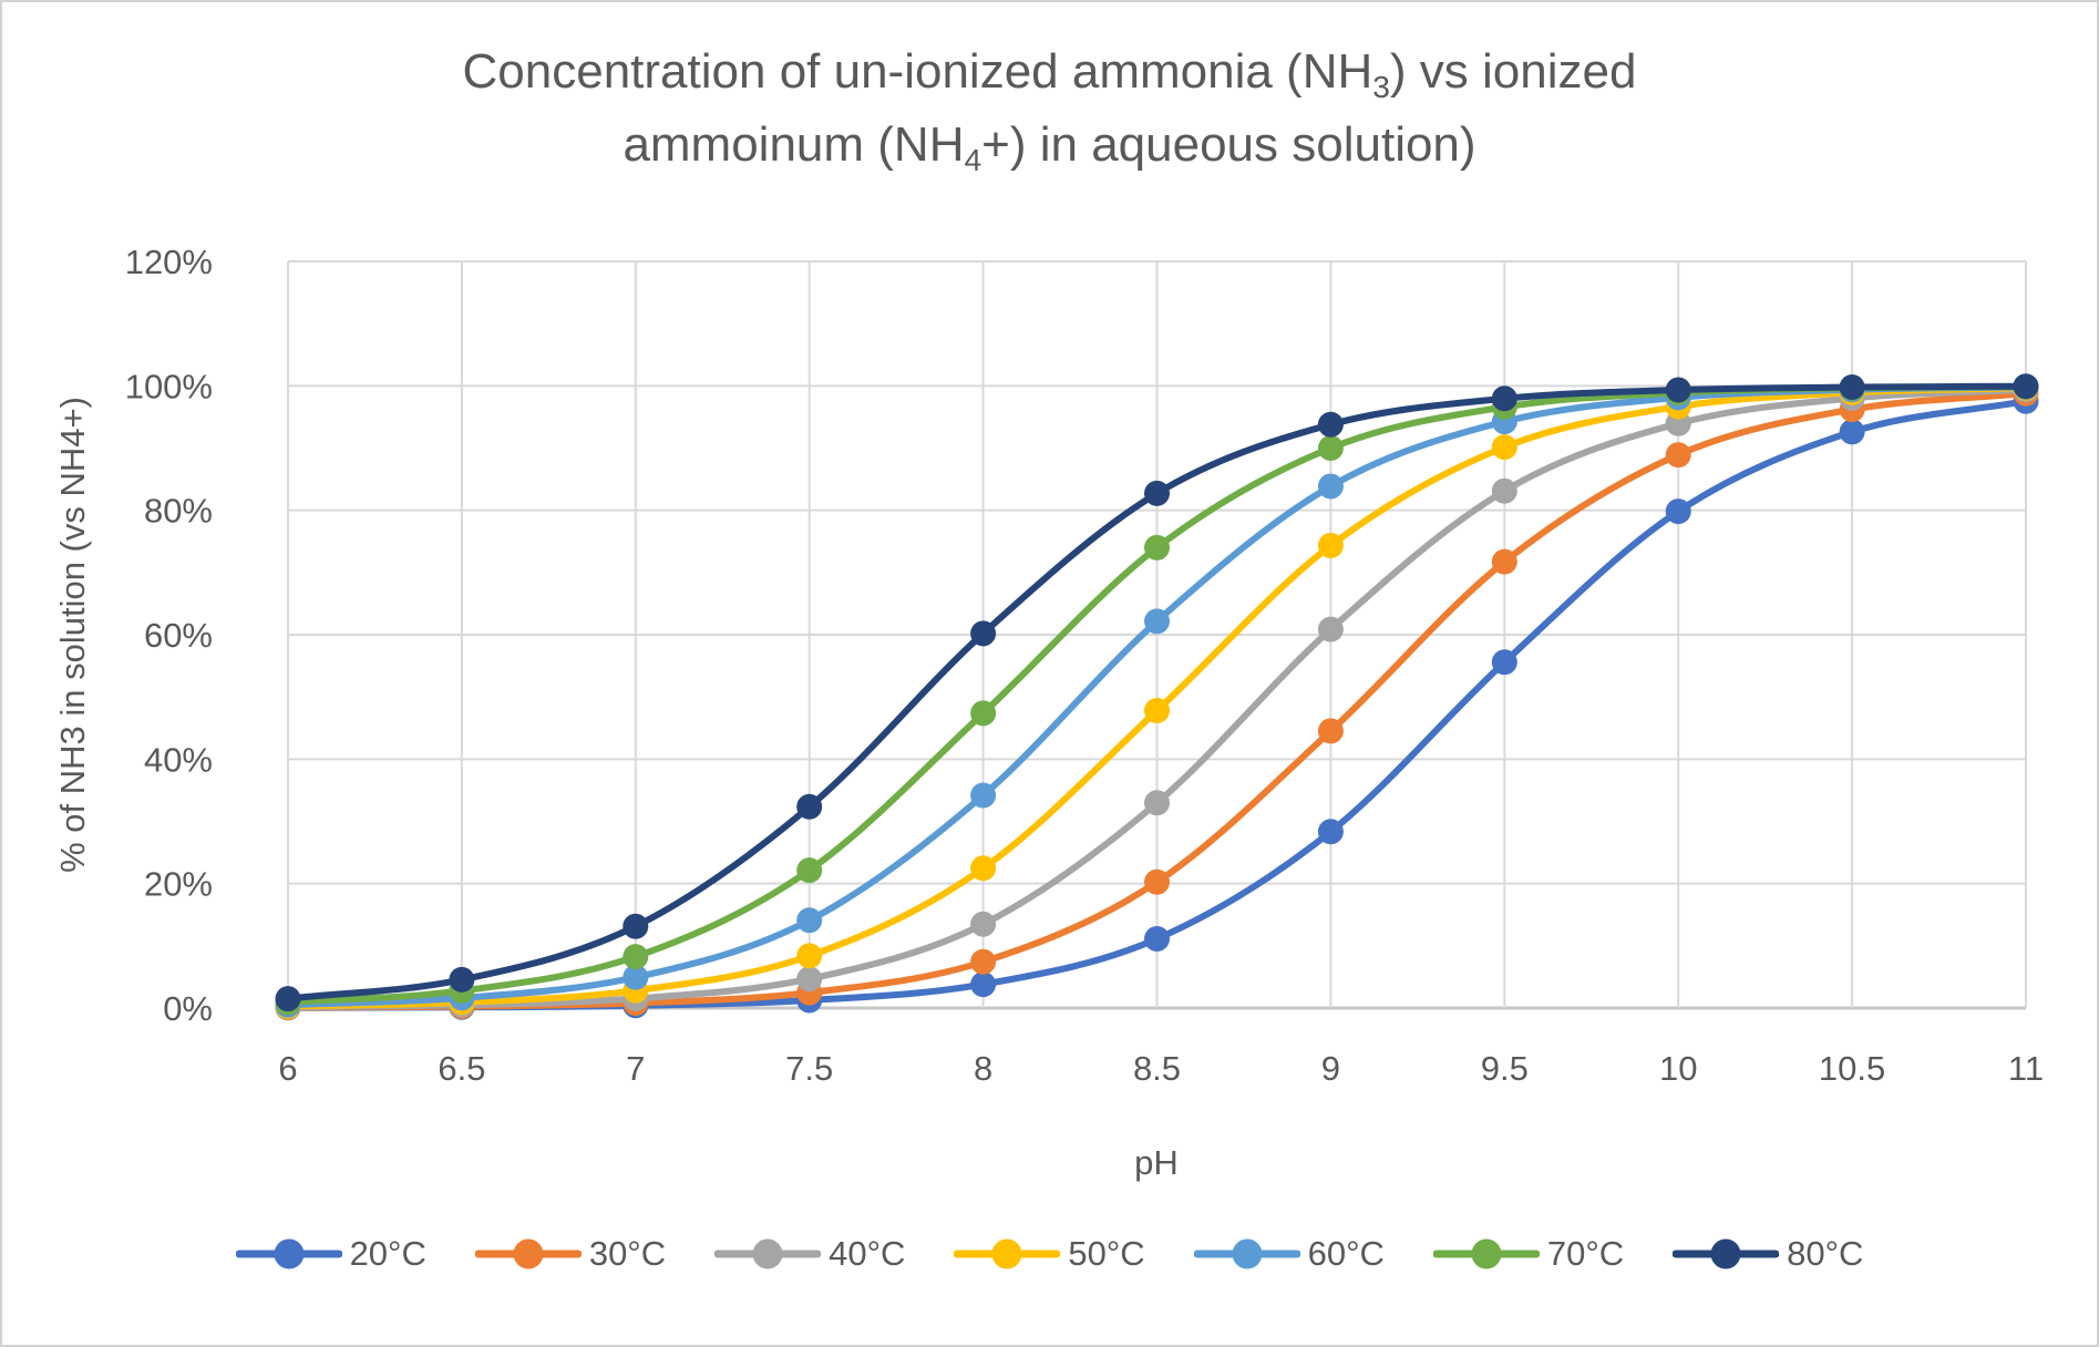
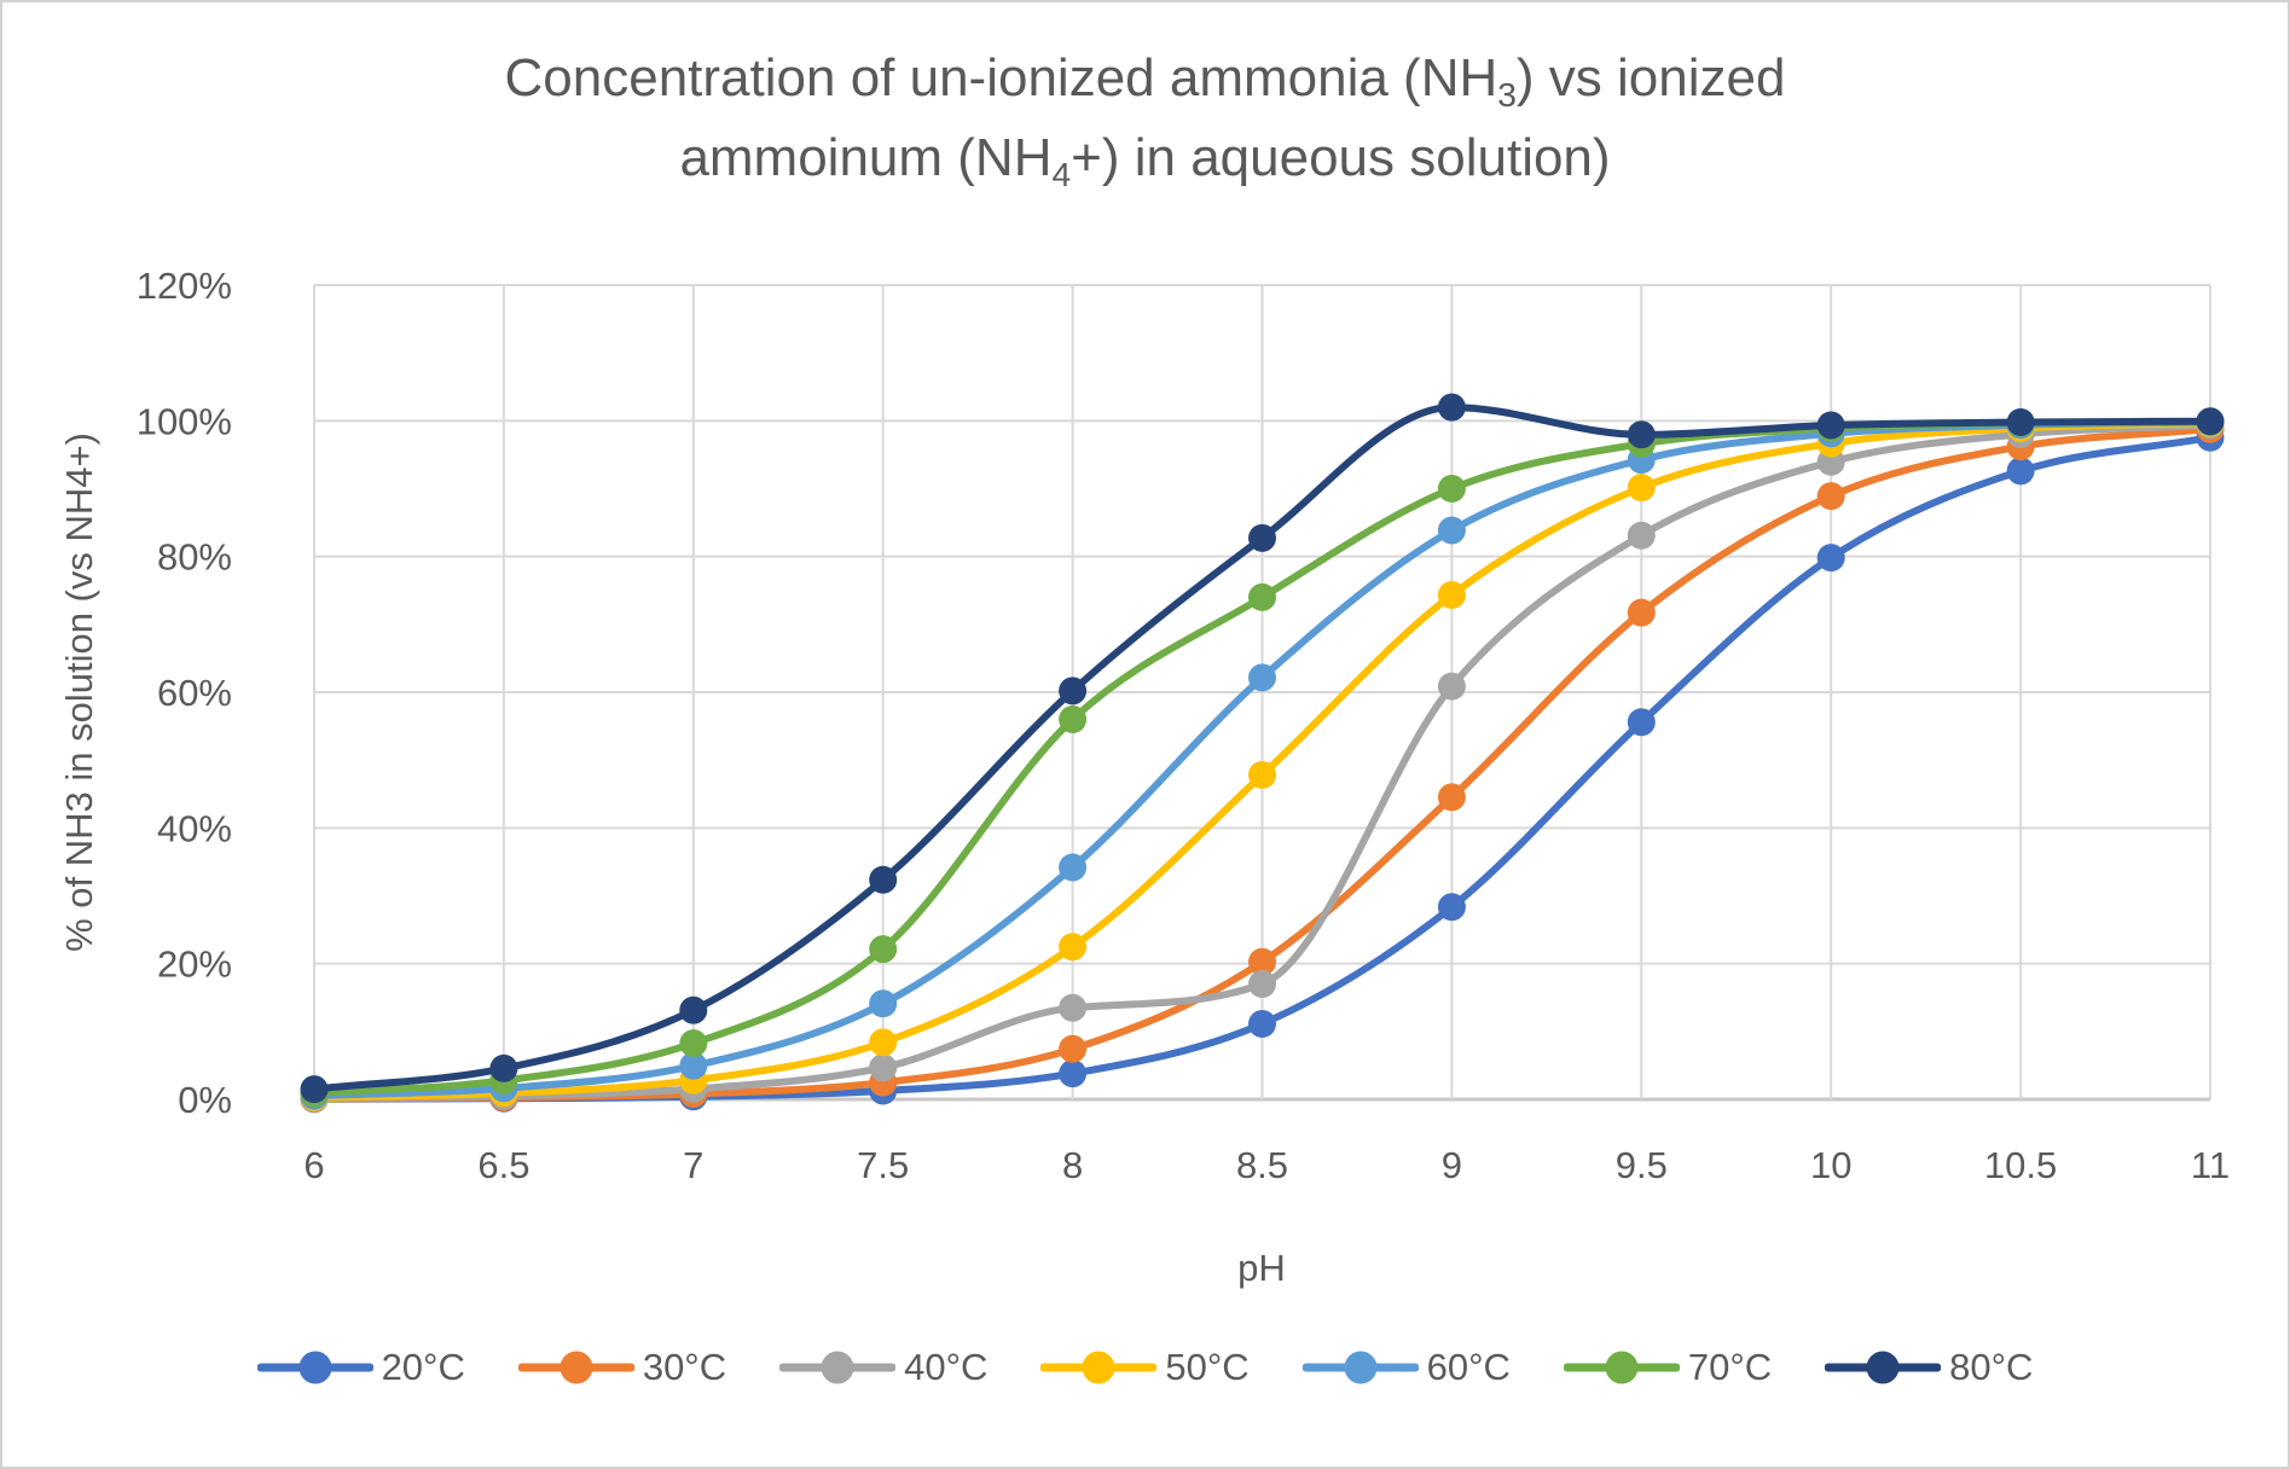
70°C/8: 47% -> 56%
40°C/8.5: 33% -> 17%
80°C/9: 94% -> 102%
